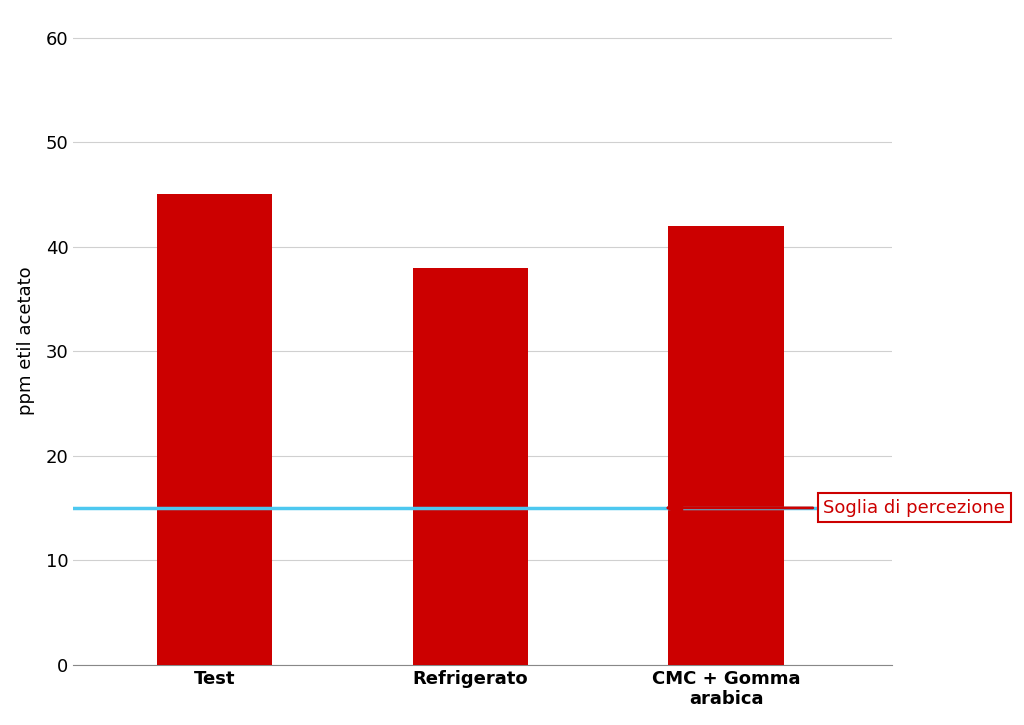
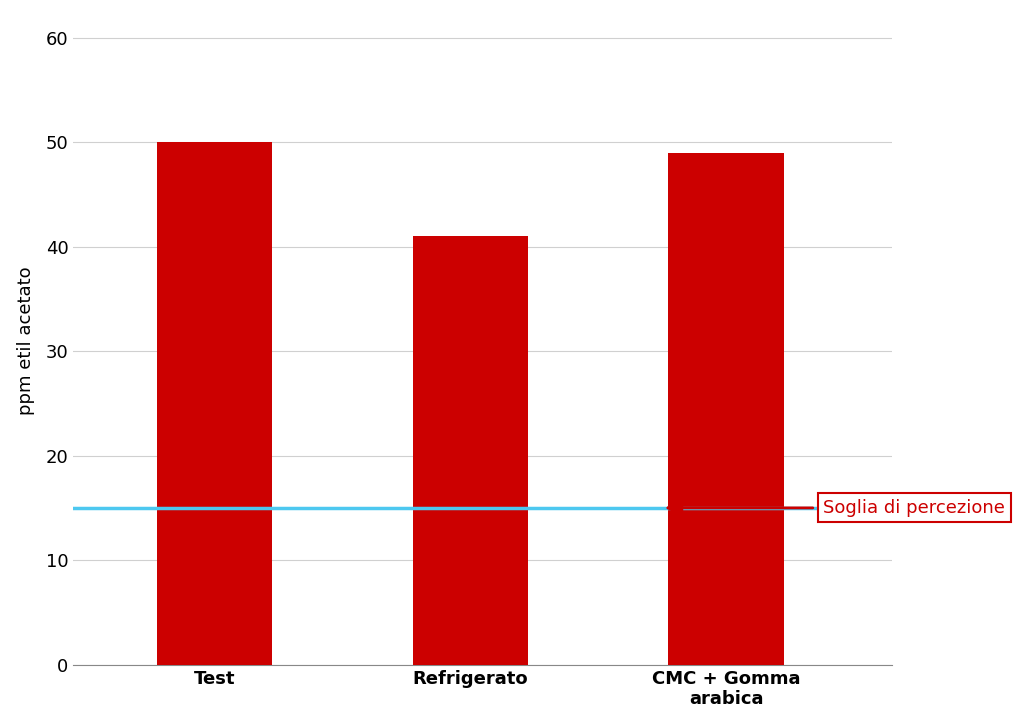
Test: 45 -> 50
Refrigerato: 38 -> 41
CMC + Gomma arabica: 42 -> 49
